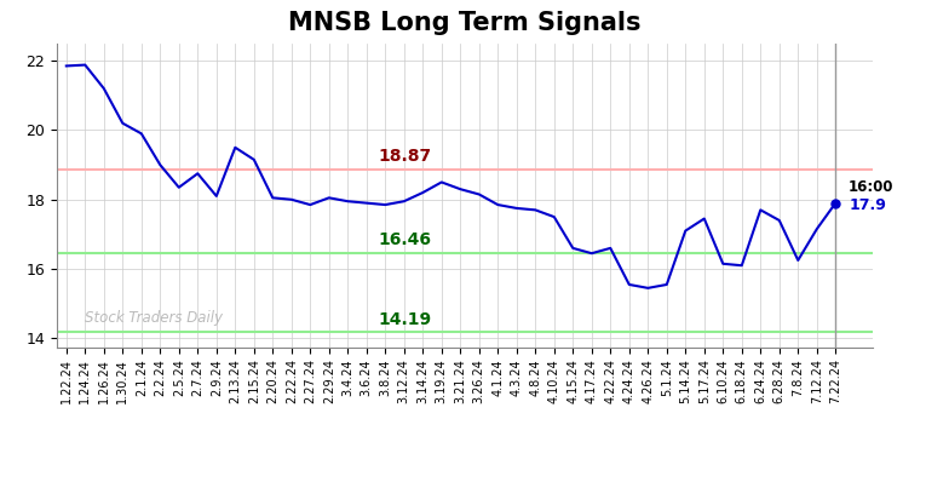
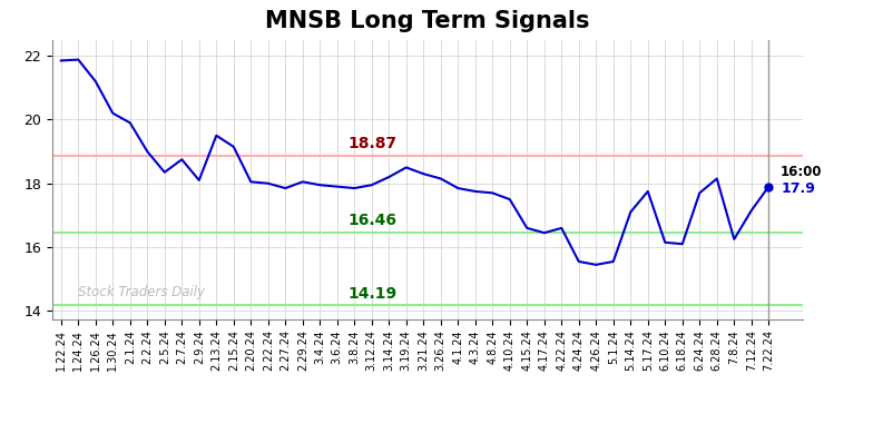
5.17.24: 17.45 -> 17.75
6.28.24: 17.40 -> 18.15
